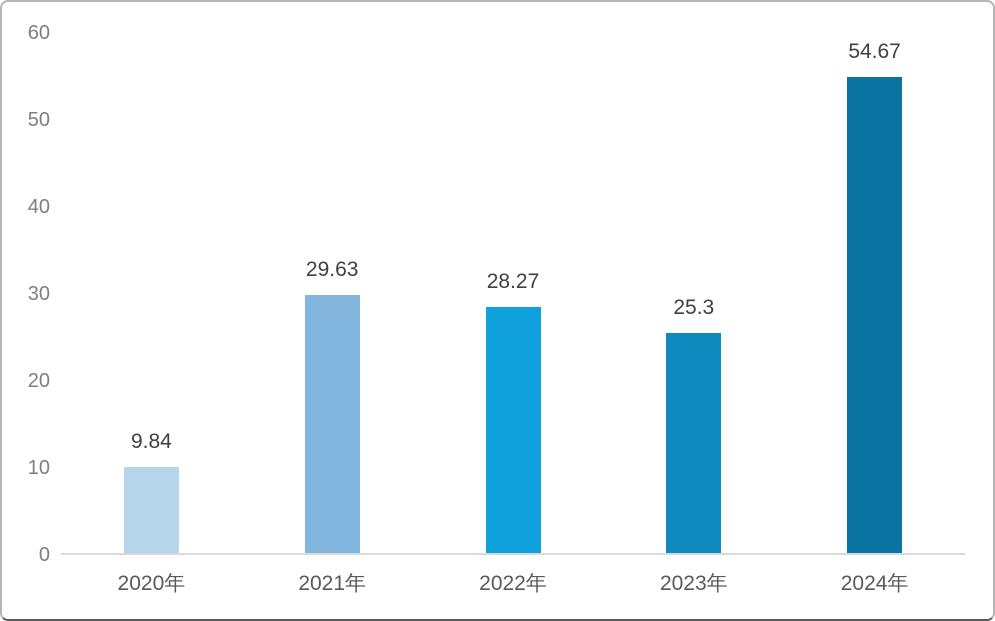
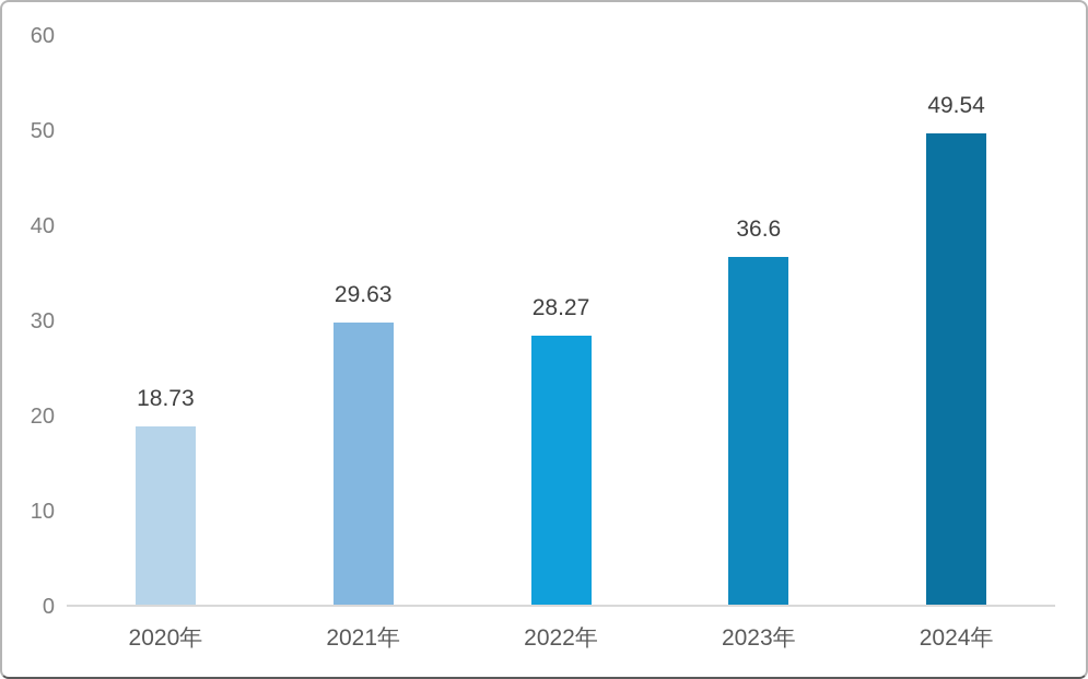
2020年: 9.84 -> 18.73
2023年: 25.3 -> 36.6
2024年: 54.67 -> 49.54
